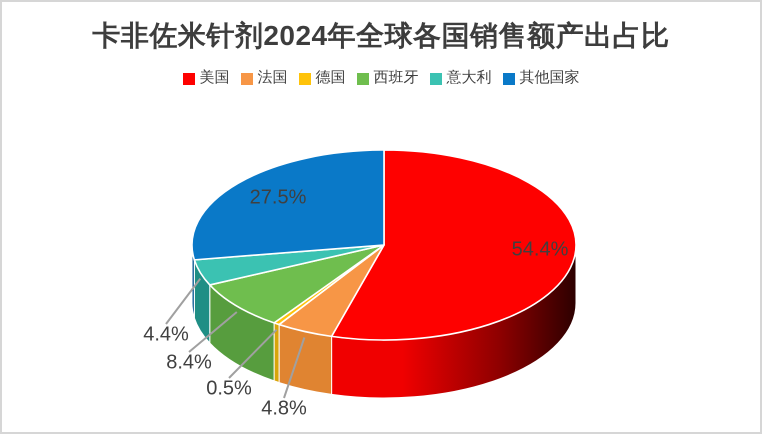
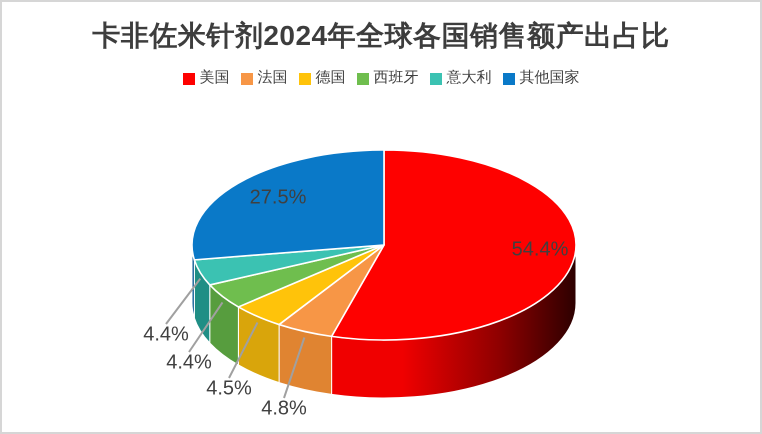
德国: 0.5% -> 4.5%
西班牙: 8.4% -> 4.4%
